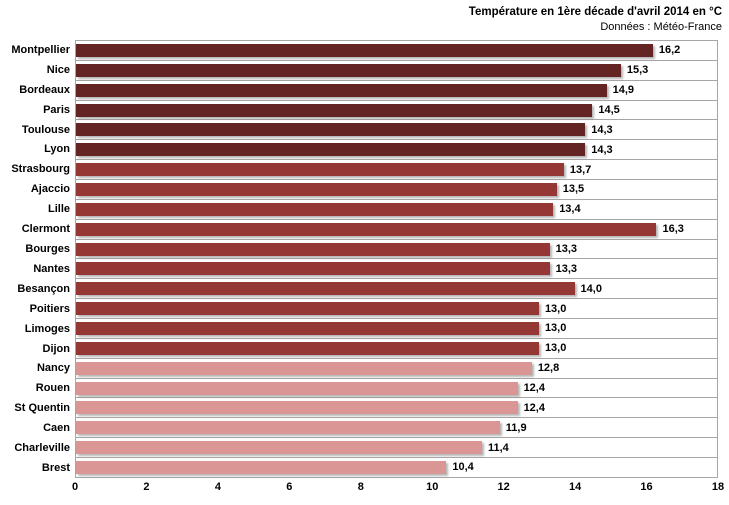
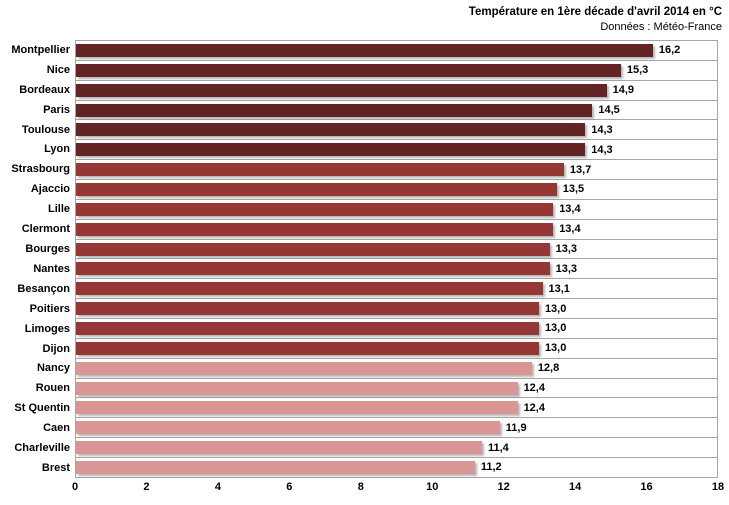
Clermont: 16,3 -> 13,4
Besançon: 14,0 -> 13,1
Brest: 10,4 -> 11,2
